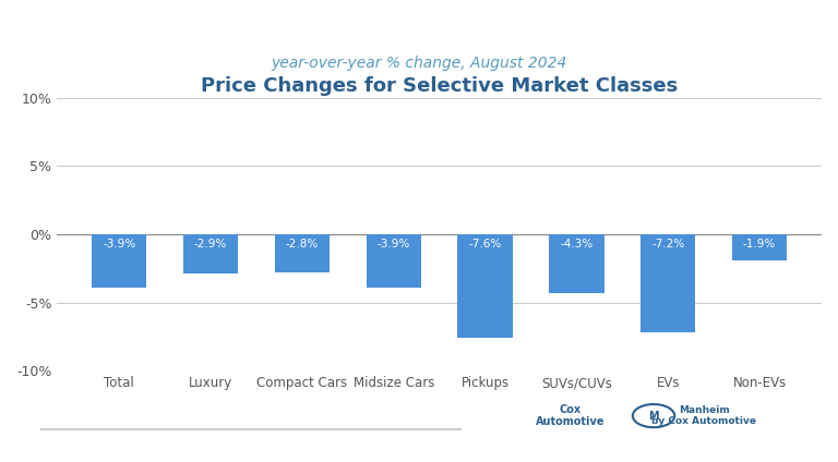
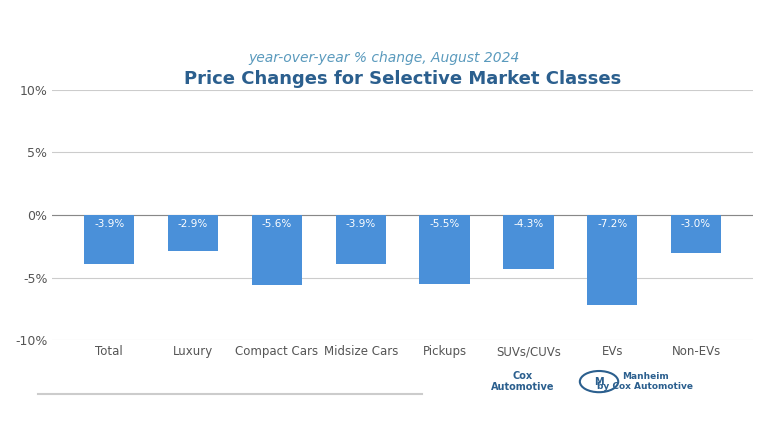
Compact Cars: -2.8% -> -5.6%
Pickups: -7.6% -> -5.5%
Non-EVs: -1.9% -> -3.0%
